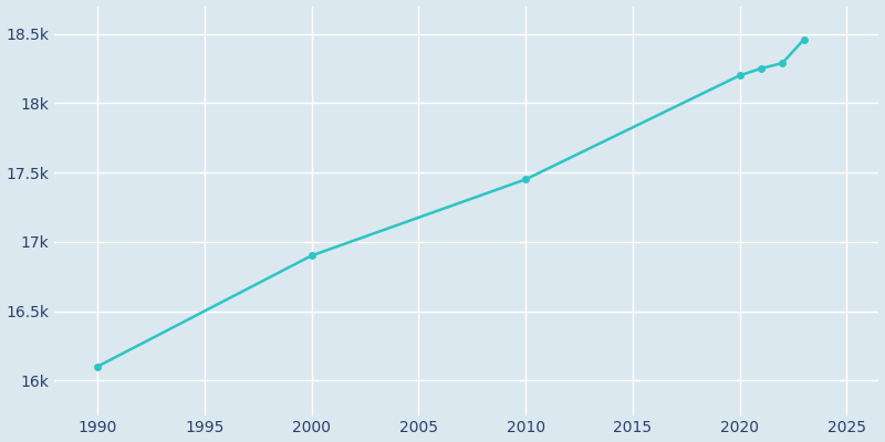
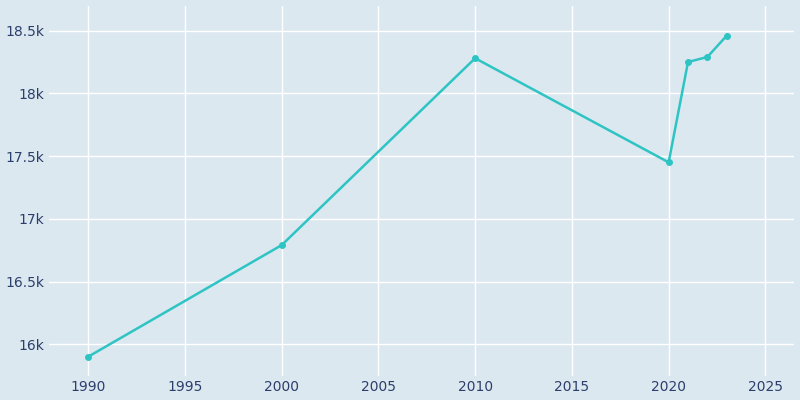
1990: 16.10k -> 15.90k
2000: 16.90k -> 16.79k
2010: 17.45k -> 18.28k
2020: 18.20k -> 17.45k
